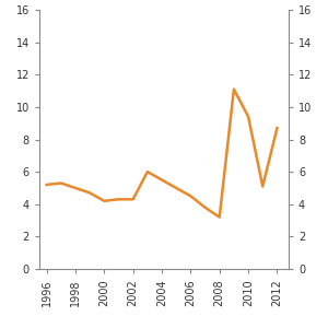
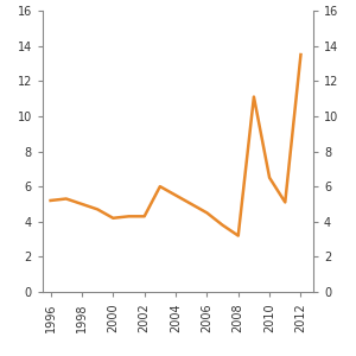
2010: 9.4 -> 6.5
2012: 8.7 -> 13.5
